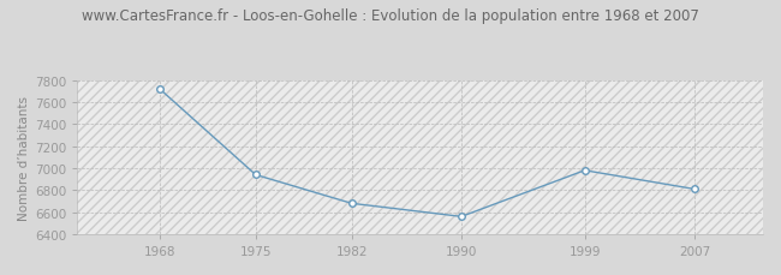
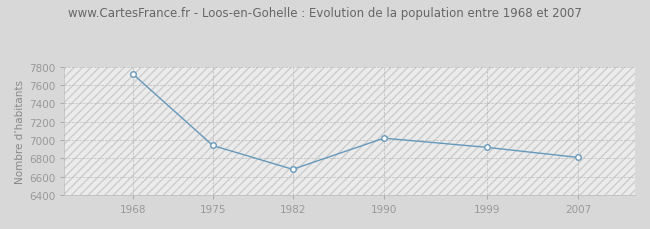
1990: 6560 -> 7020
1999: 6980 -> 6920
